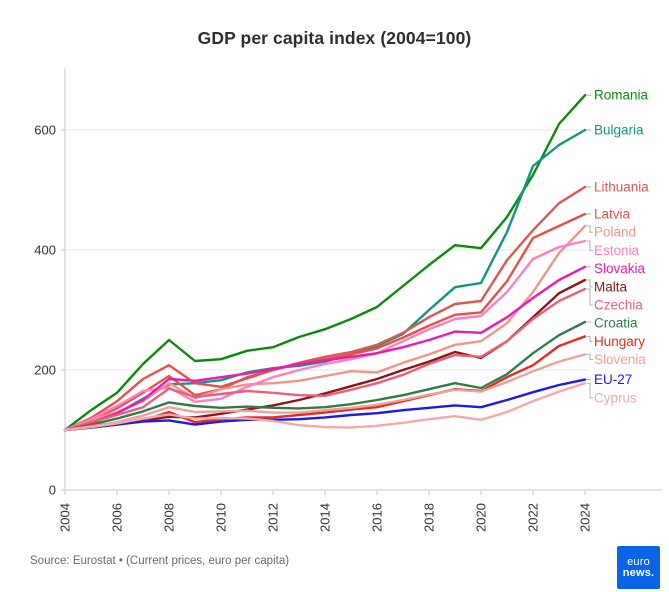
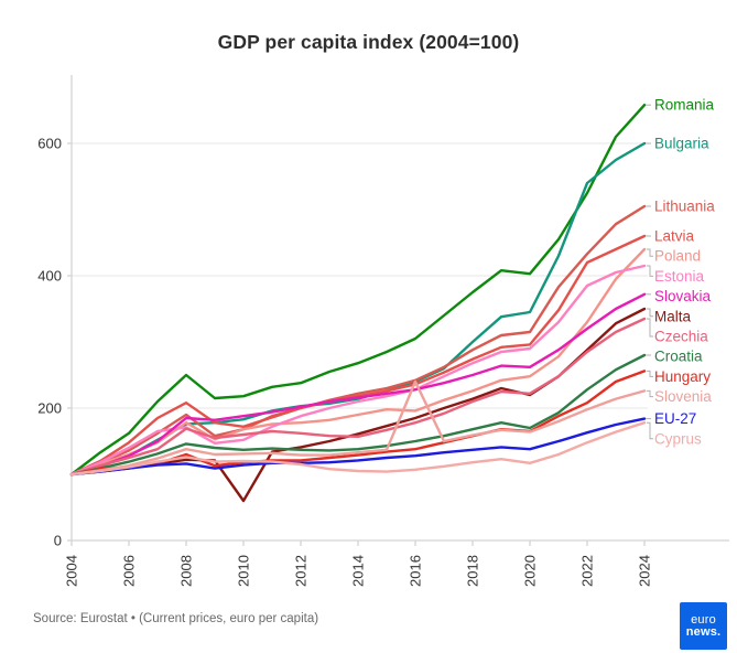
Malta/2010: 130 -> 60
Slovenia/2016: 140 -> 240
